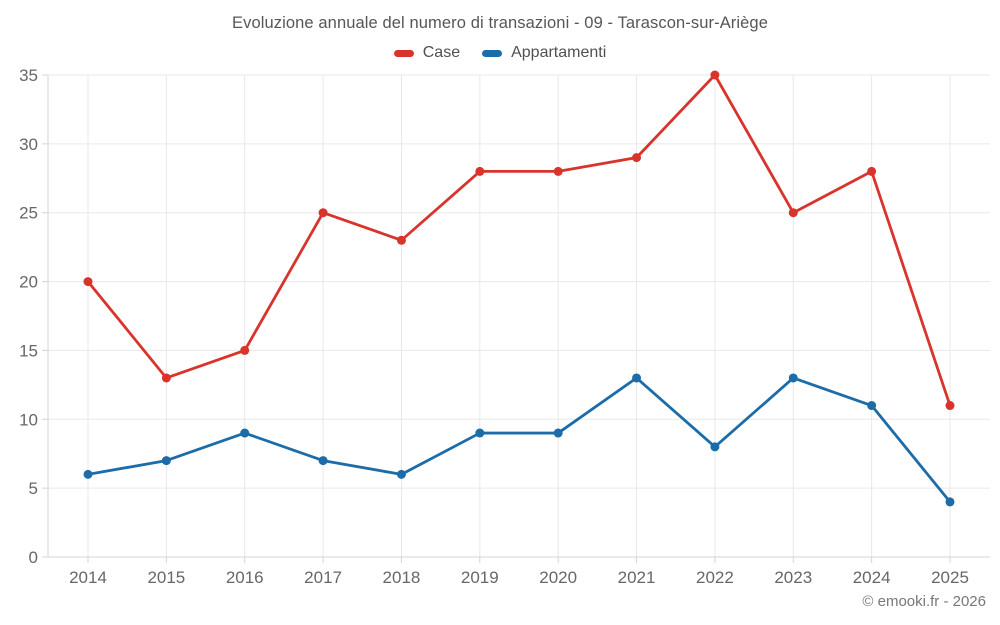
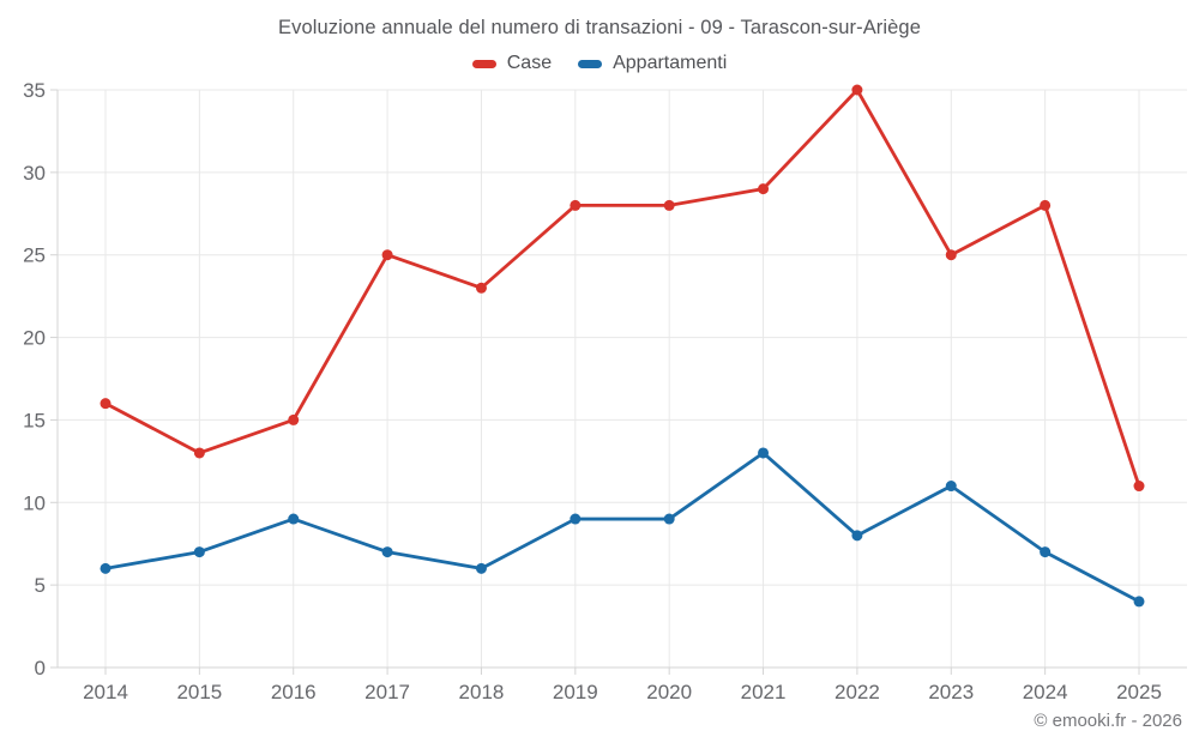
Case/2014: 20 -> 16
Appartamenti/2023: 13 -> 11
Appartamenti/2024: 11 -> 7
